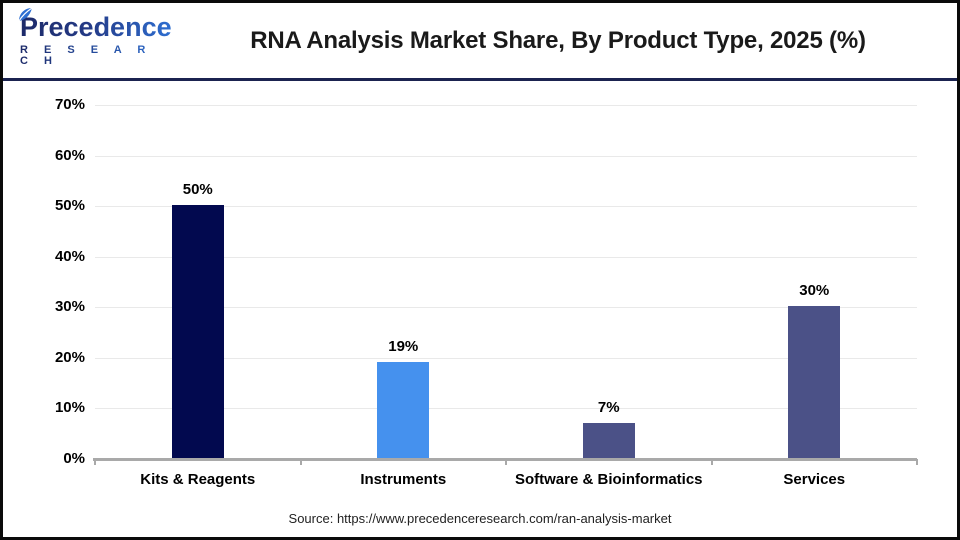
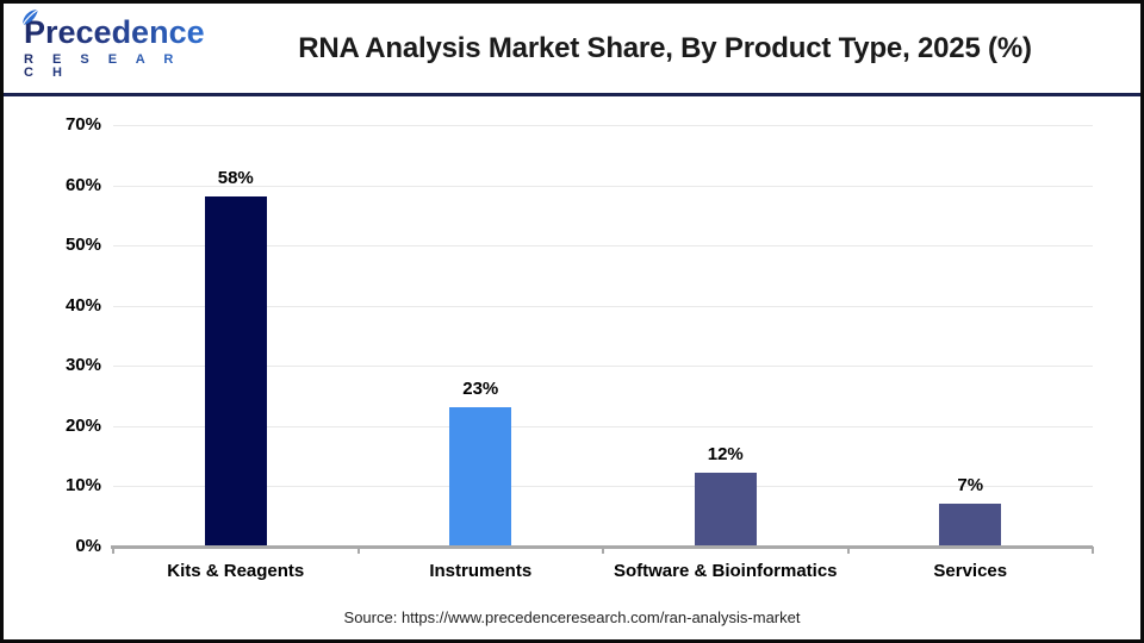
Kits & Reagents: 50% -> 58%
Instruments: 19% -> 23%
Software & Bioinformatics: 7% -> 12%
Services: 30% -> 7%
